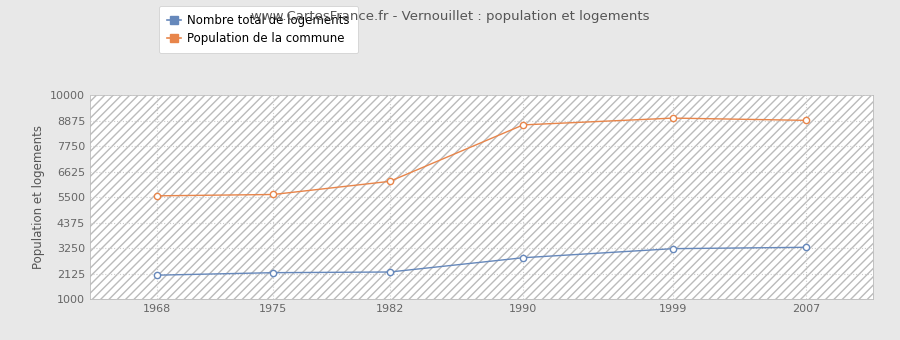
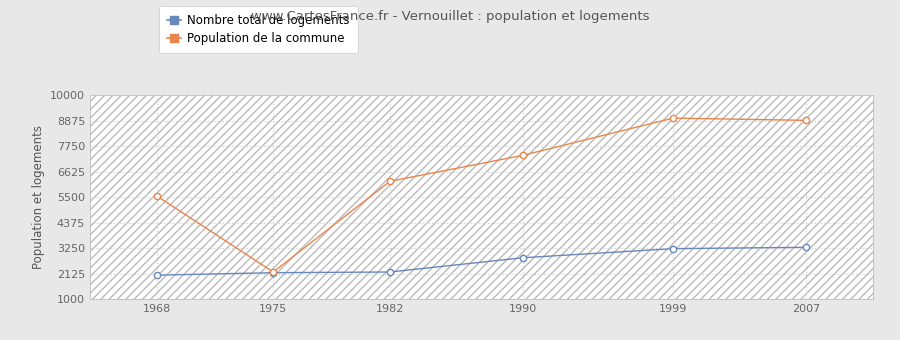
Population de la commune/1975: 5620 -> 2200
Population de la commune/1990: 8690 -> 7350
